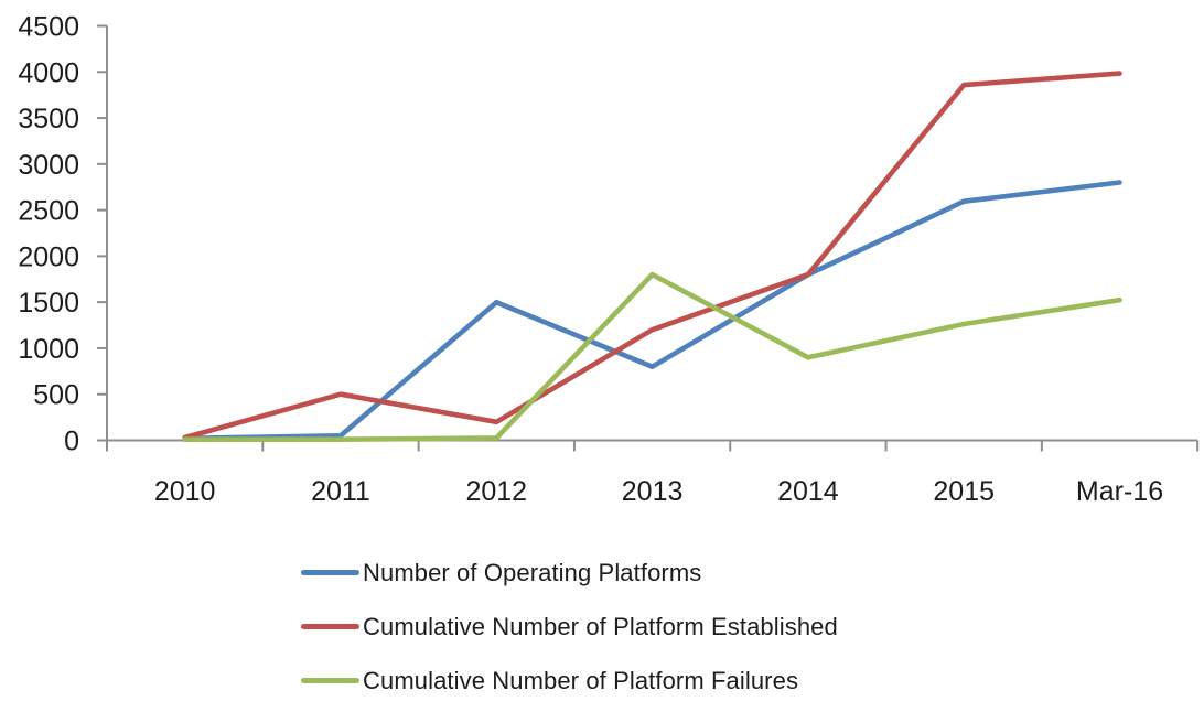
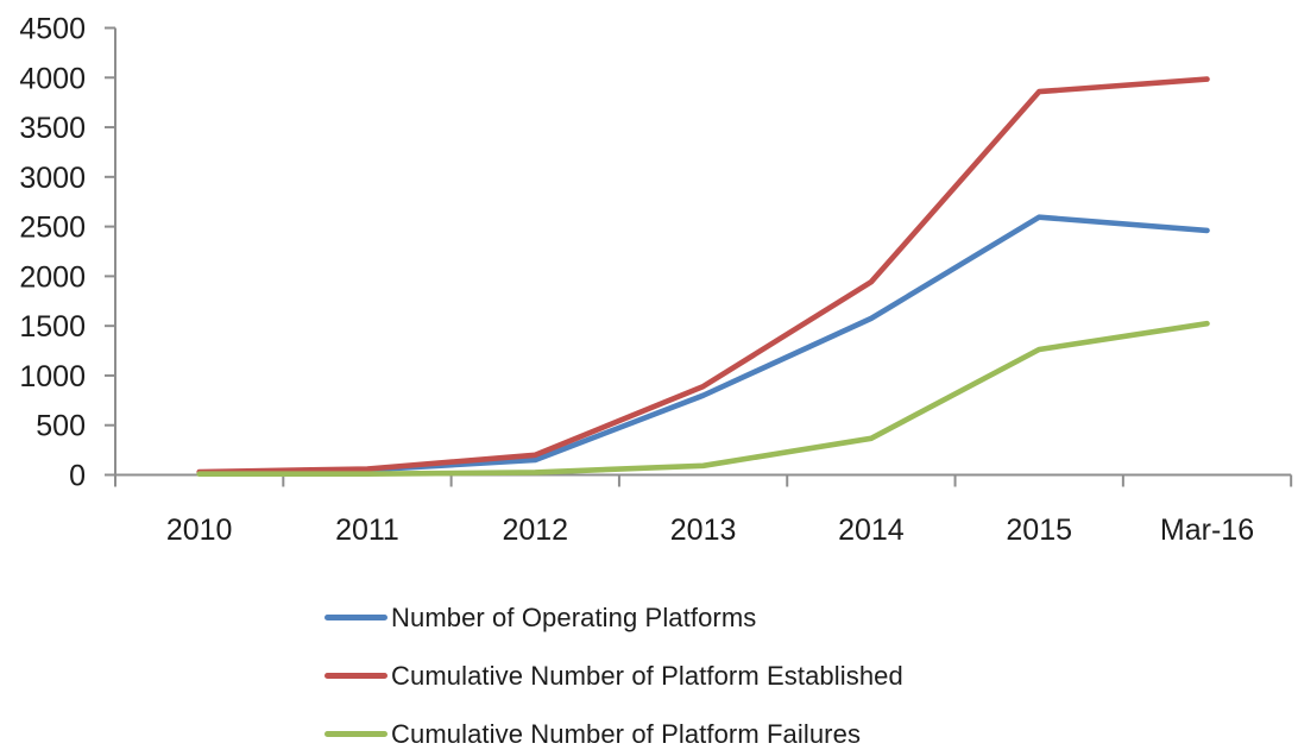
Cumulative Number of Platform Established/2011: 500 -> 100
Number of Operating Platforms/2012: 1500 -> 200
Cumulative Number of Platform Established/2013: 1200 -> 900
Cumulative Number of Platform Failures/2013: 1800 -> 100
Number of Operating Platforms/2014: 1800 -> 1600
Cumulative Number of Platform Established/2014: 1800 -> 1900
Cumulative Number of Platform Failures/2014: 900 -> 400
Number of Operating Platforms/Mar-16: 2800 -> 2500
